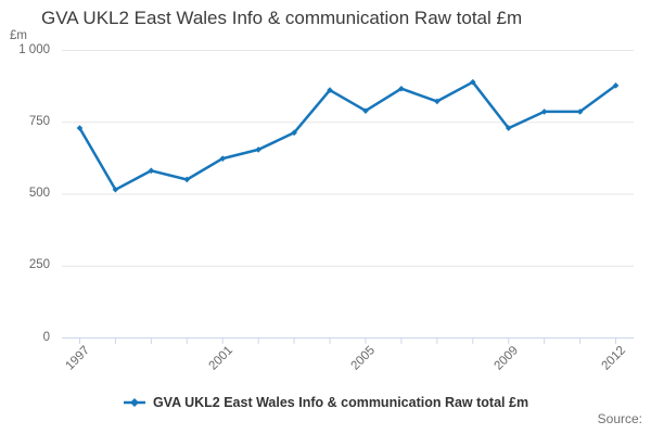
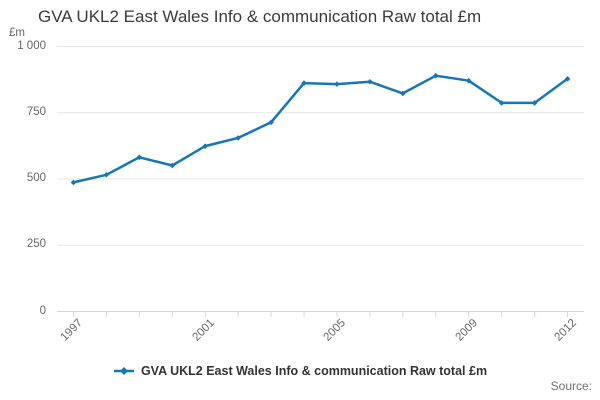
1997: 730 -> 490
2005: 790 -> 860
2009: 730 -> 870
